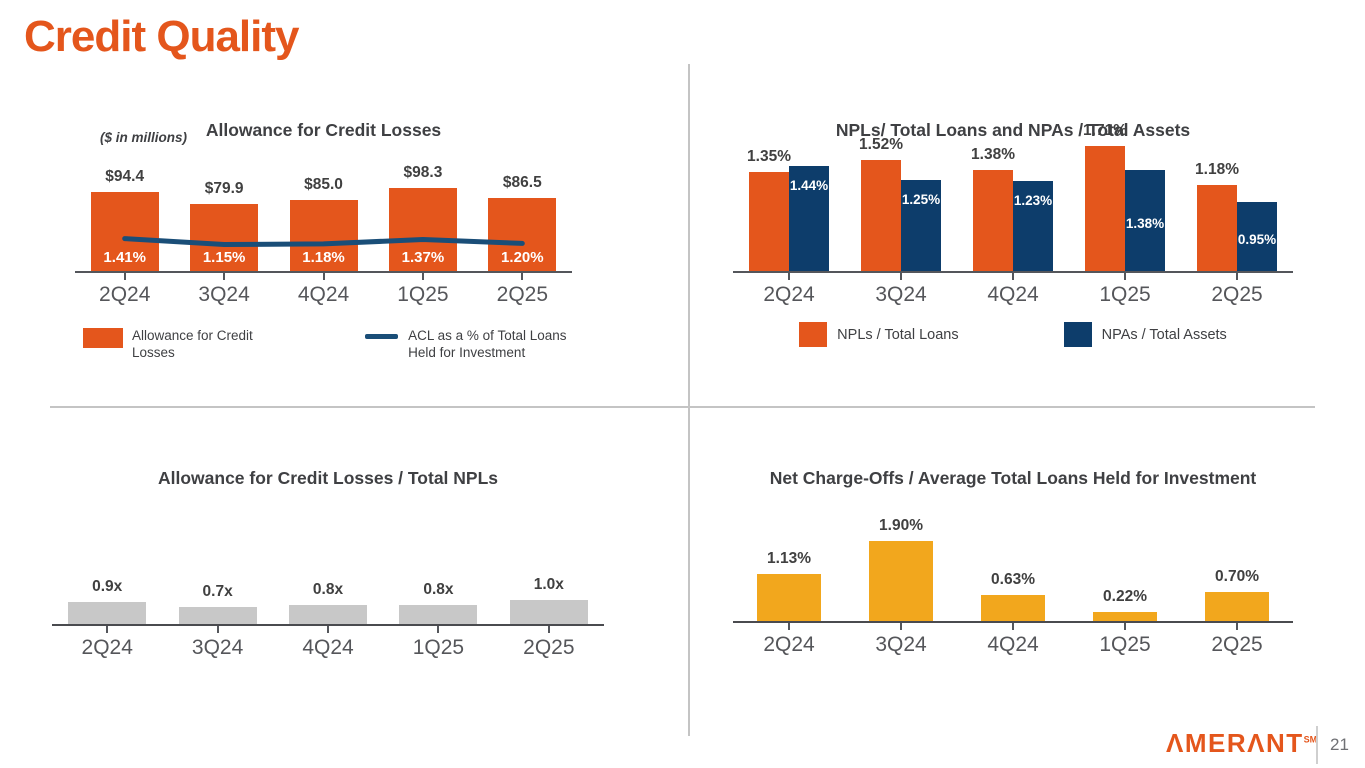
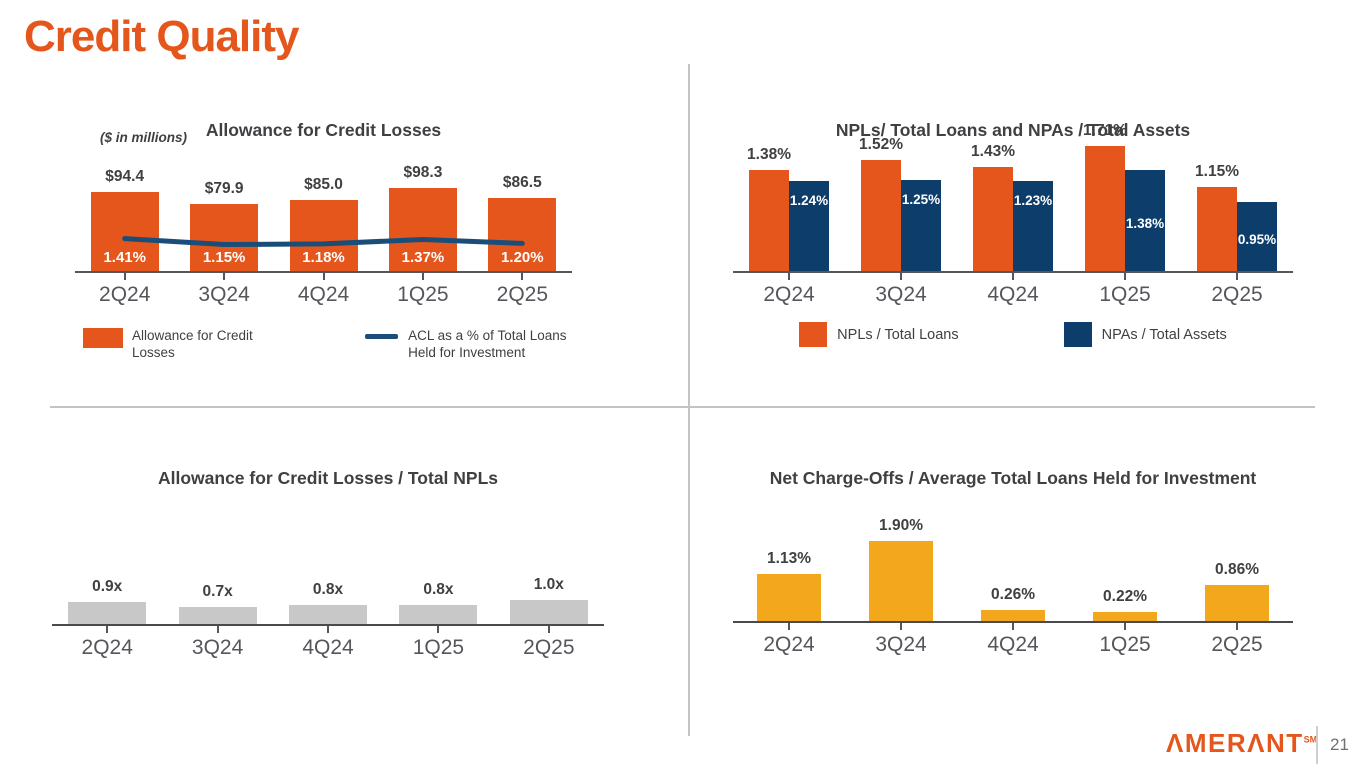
NPLs/ Total Loans and NPAs / Total Assets/NPLs / Total Loans/2Q24: 1.35% -> 1.38%
NPLs/ Total Loans and NPAs / Total Assets/NPAs / Total Assets/2Q24: 1.44% -> 1.24%
NPLs/ Total Loans and NPAs / Total Assets/NPLs / Total Loans/4Q24: 1.38% -> 1.43%
NPLs/ Total Loans and NPAs / Total Assets/NPLs / Total Loans/2Q25: 1.18% -> 1.15%
Net Charge-Offs / Average Total Loans Held for Investment/4Q24: 0.63% -> 0.26%
Net Charge-Offs / Average Total Loans Held for Investment/2Q25: 0.70% -> 0.86%
